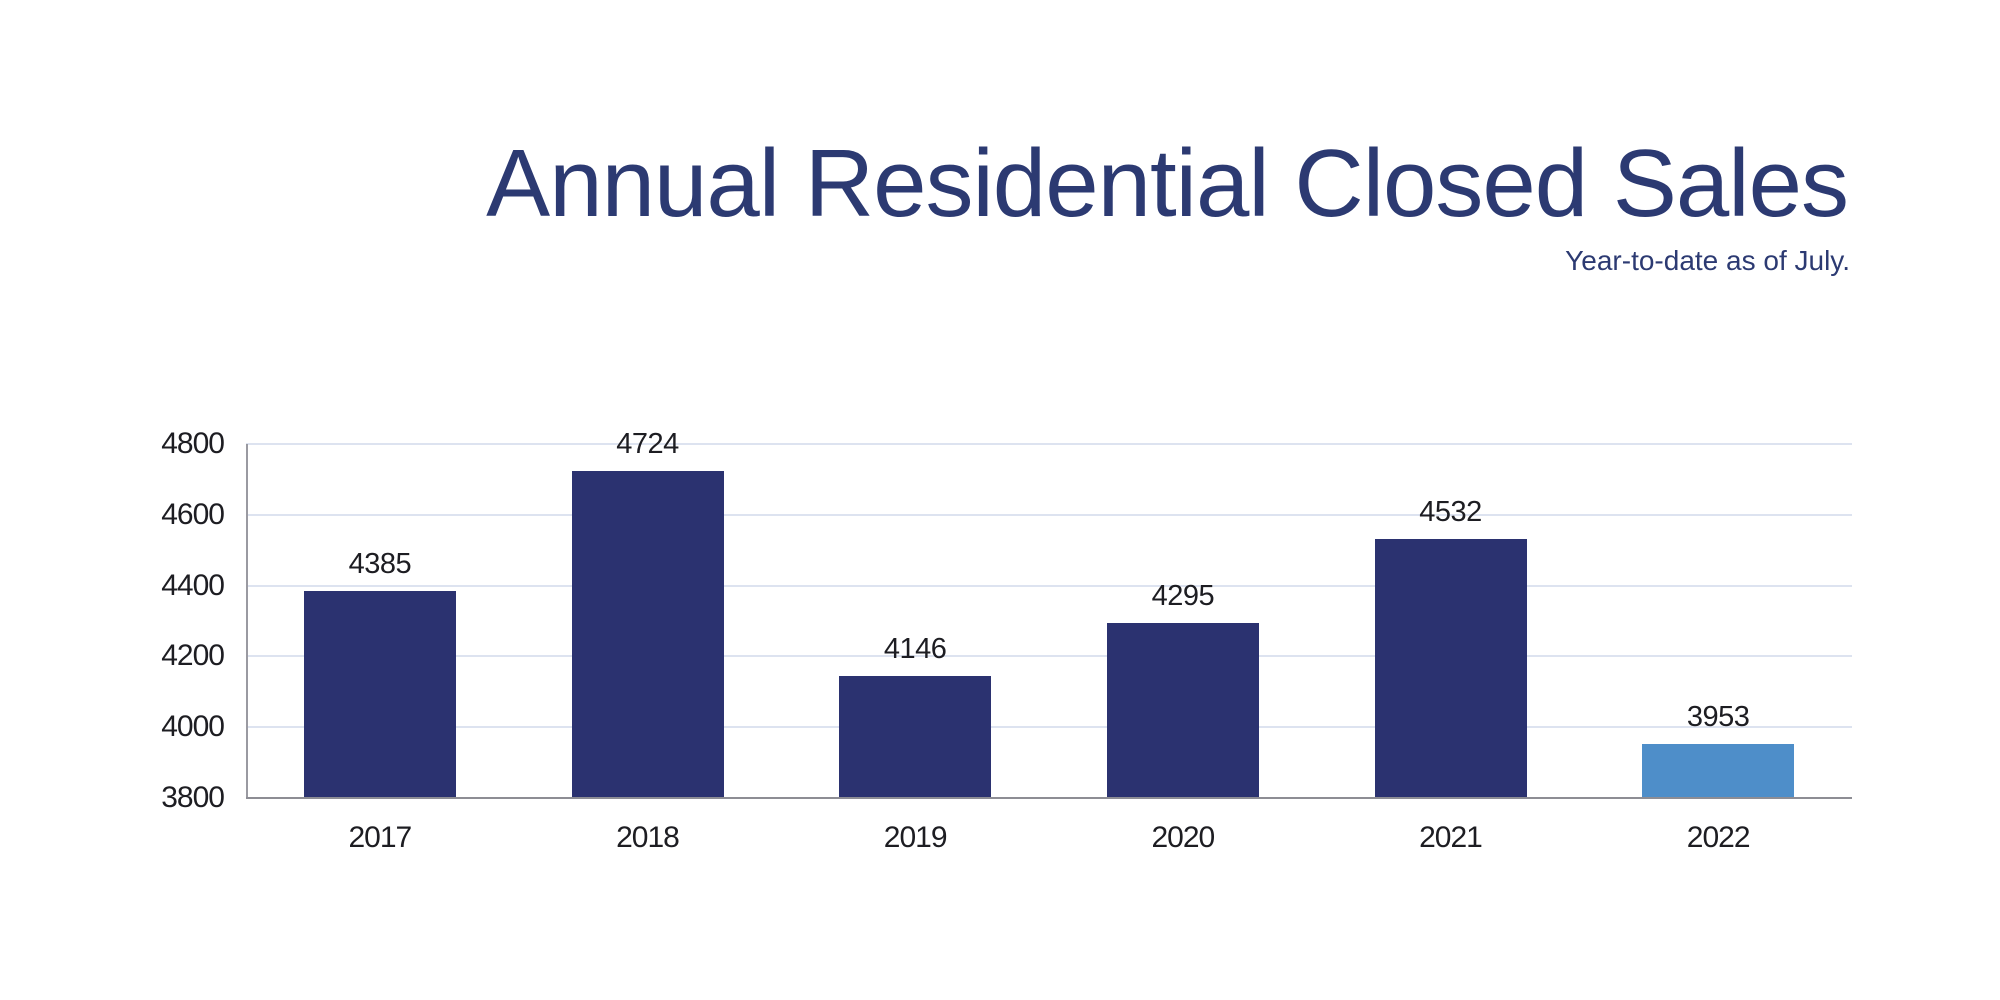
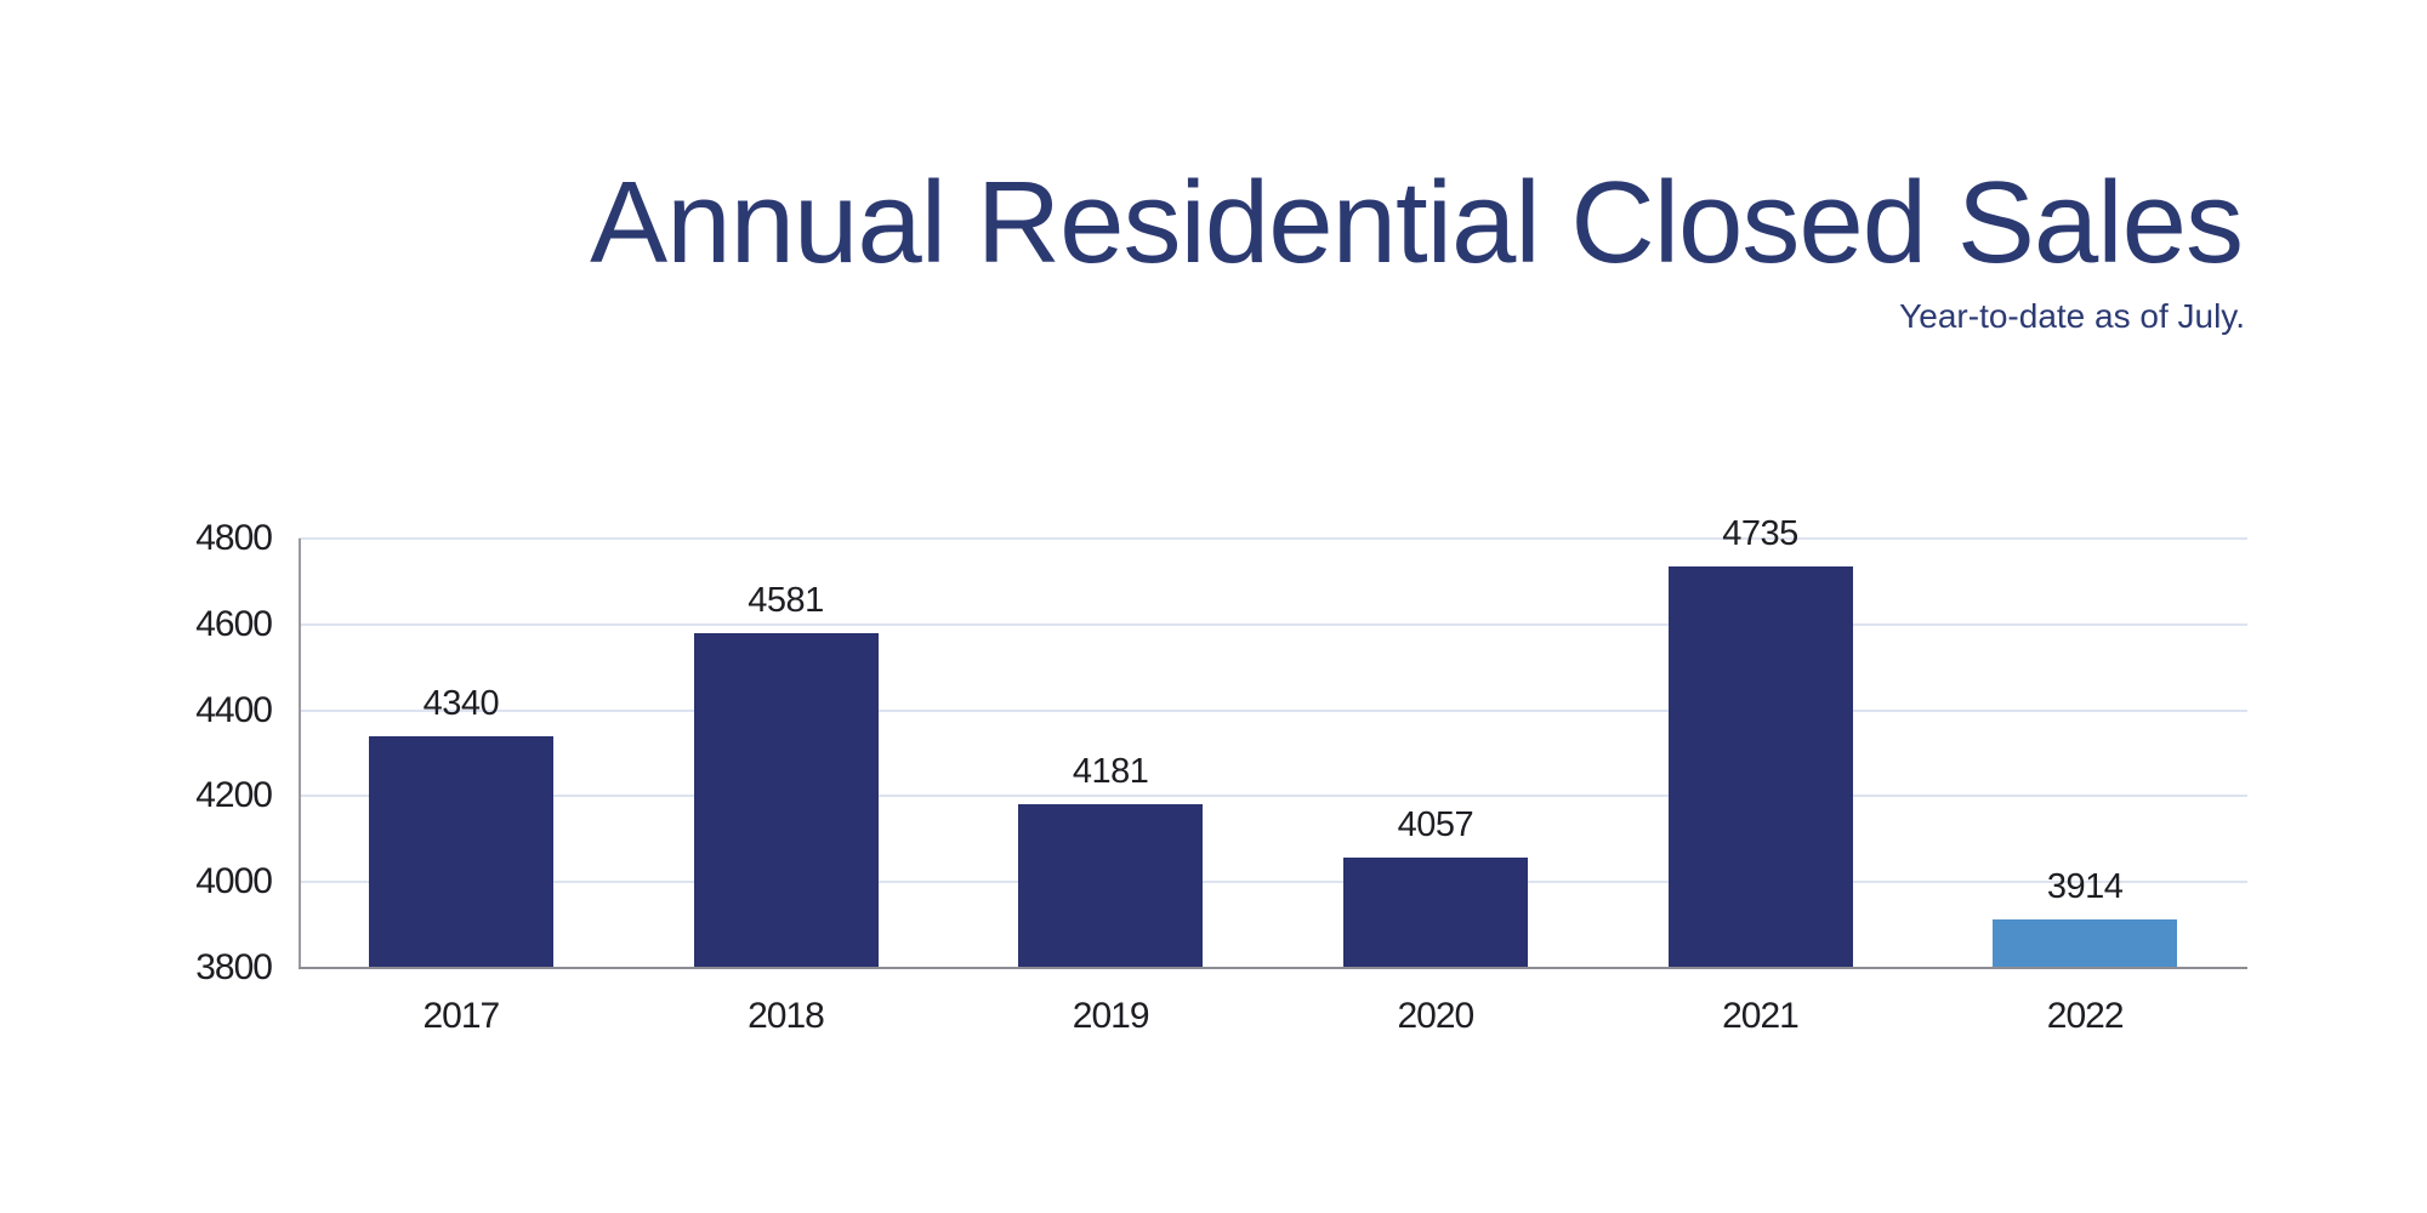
2017: 4385 -> 4340
2018: 4724 -> 4581
2019: 4146 -> 4181
2020: 4295 -> 4057
2021: 4532 -> 4735
2022: 3953 -> 3914
